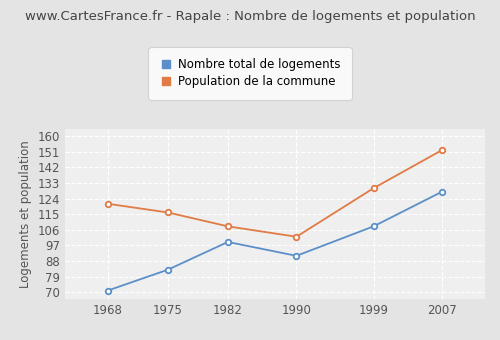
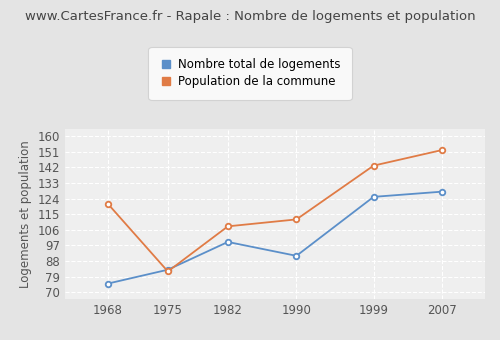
Nombre total de logements/1968: 71 -> 75
Population de la commune/1975: 116 -> 82
Population de la commune/1990: 102 -> 112
Nombre total de logements/1999: 108 -> 125
Population de la commune/1999: 130 -> 143
